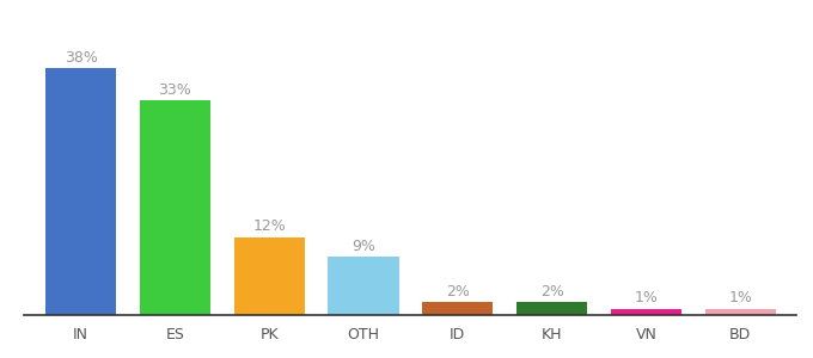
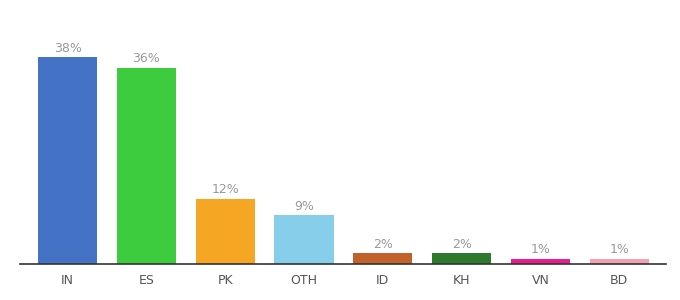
ES: 33% -> 36%
